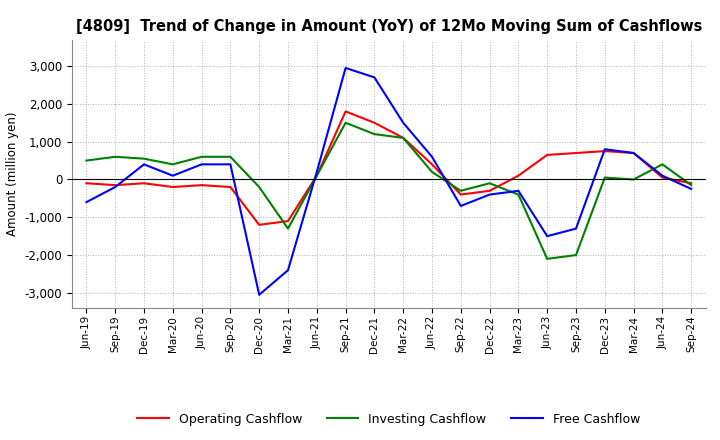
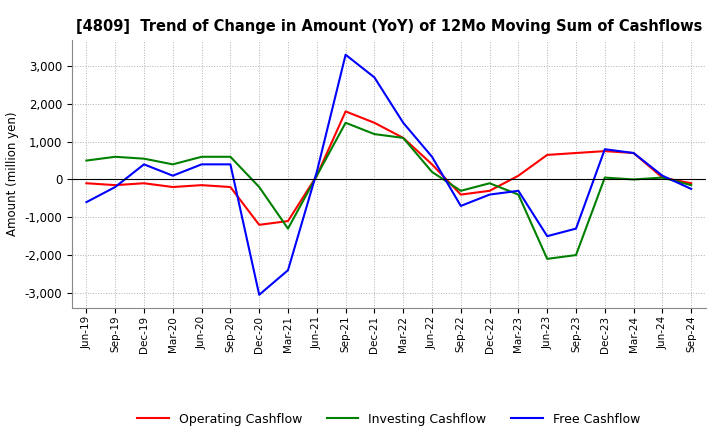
Free Cashflow/Sep-21: 2,950 -> 3,300
Investing Cashflow/Jun-24: 400 -> 50
